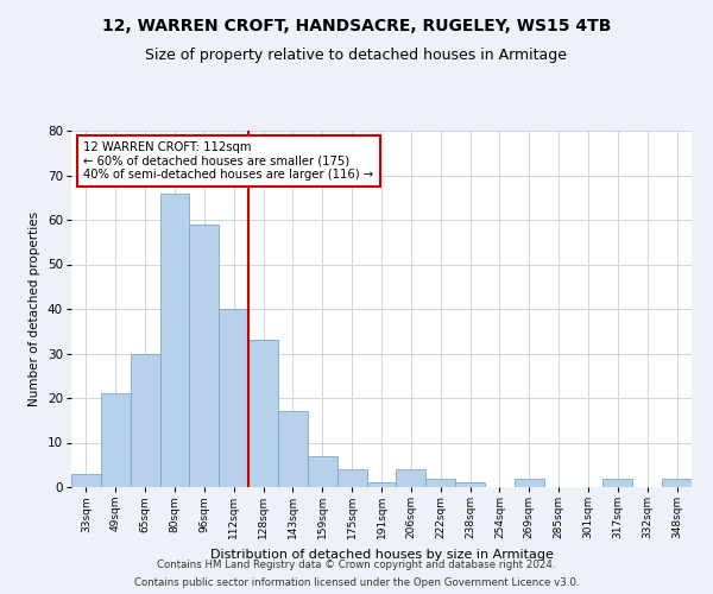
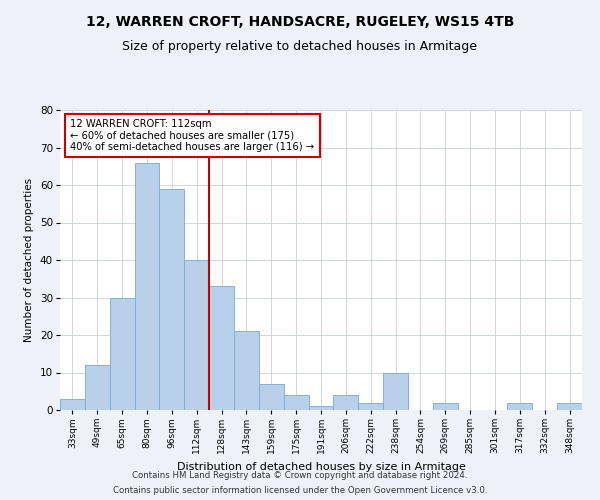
49sqm: 21 -> 12
143sqm: 17 -> 21
238sqm: 1 -> 10
